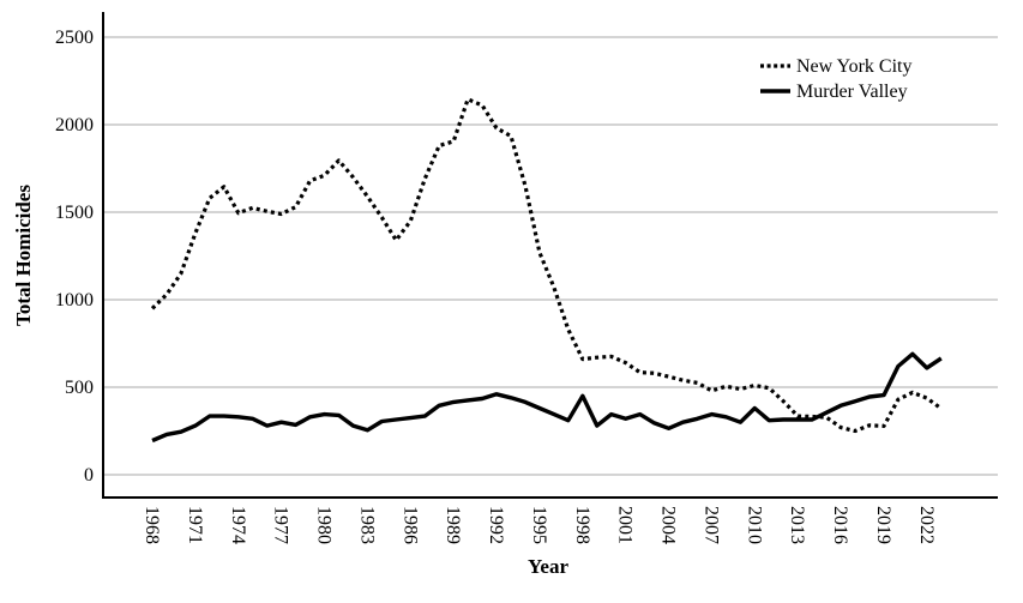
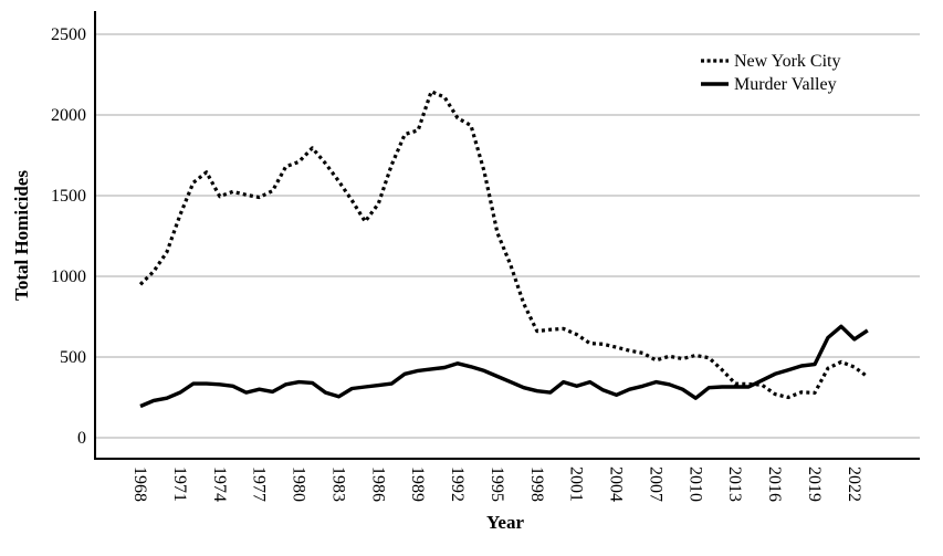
Murder Valley/1998: 450 -> 290
Murder Valley/2010: 380 -> 240
